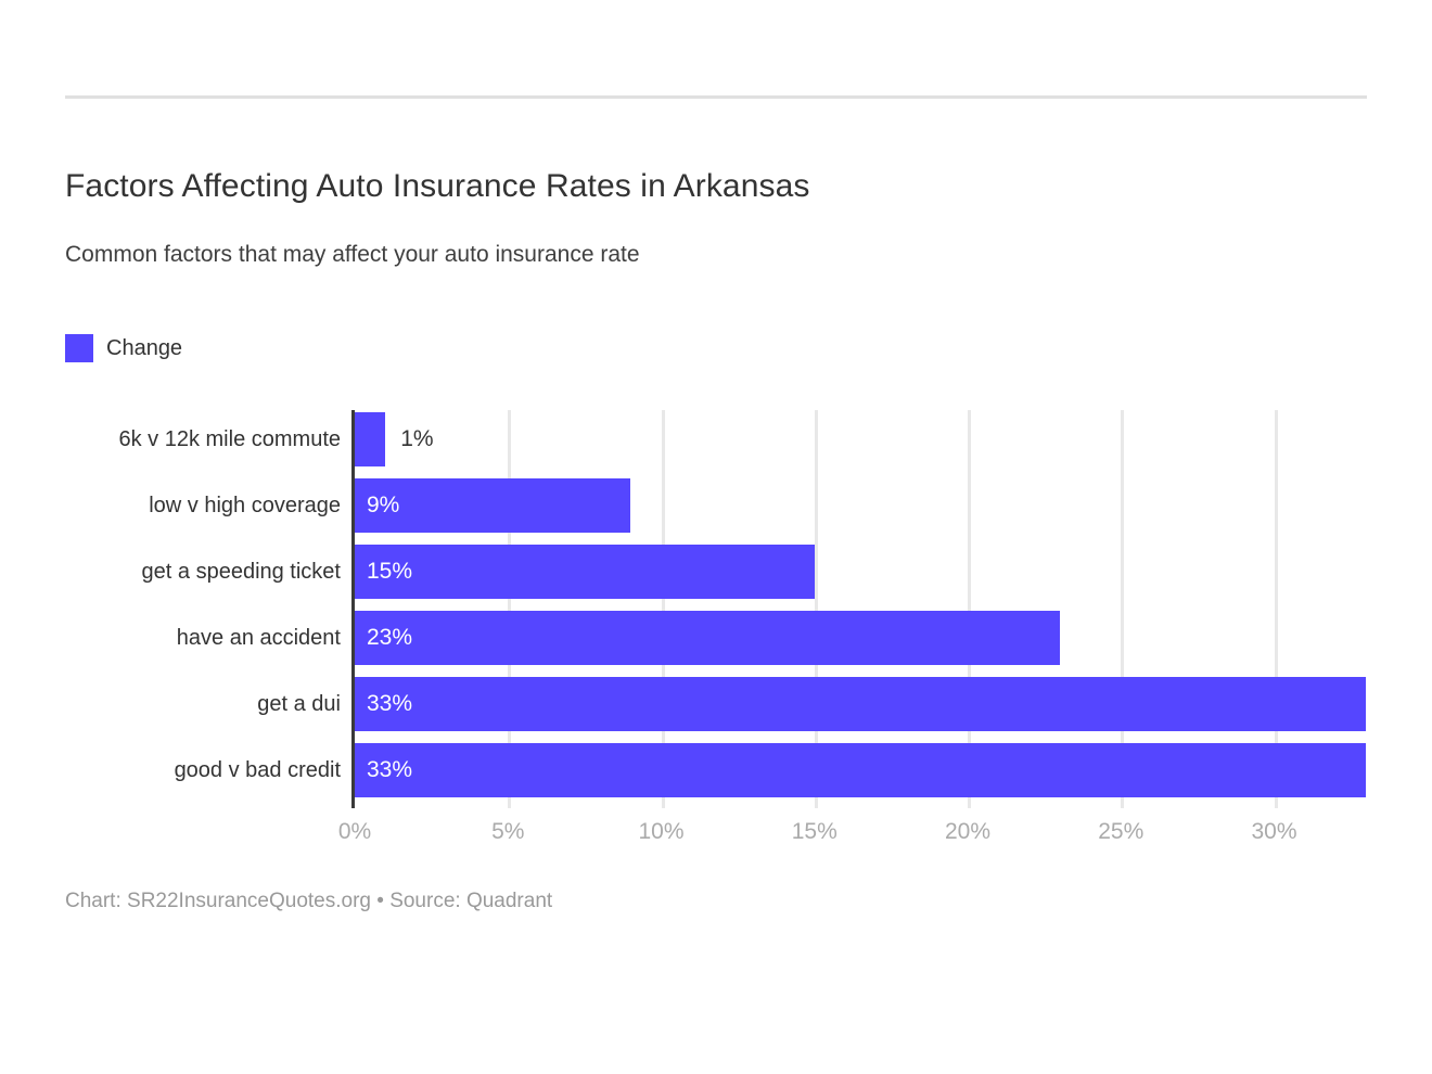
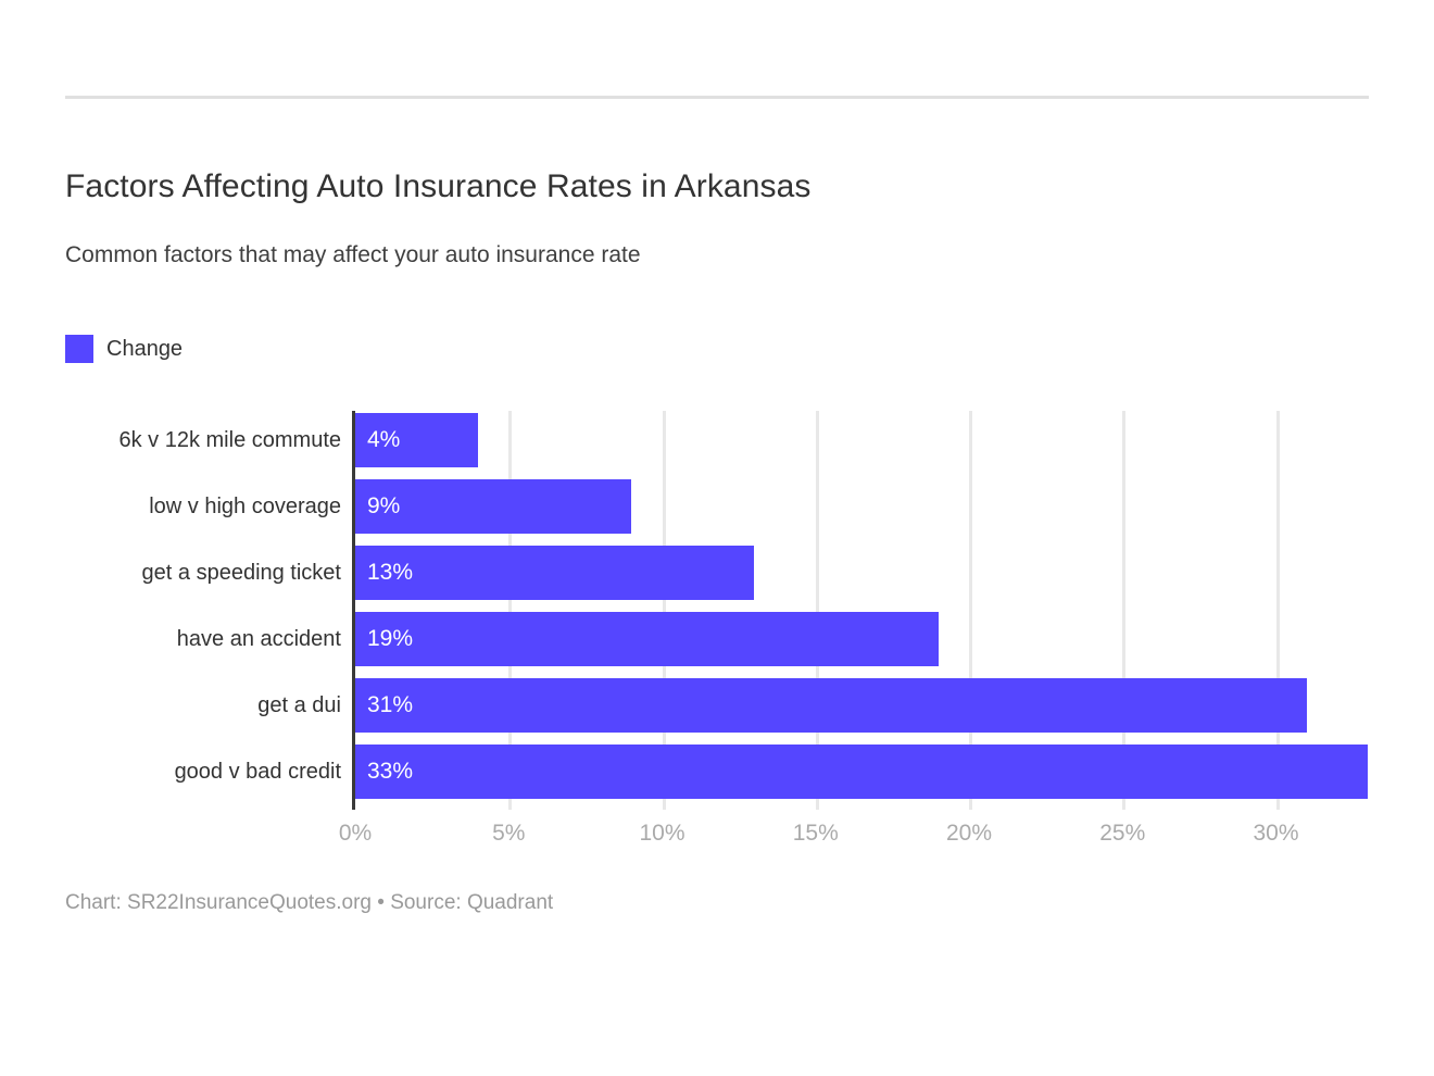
6k v 12k mile commute: 1% -> 4%
get a speeding ticket: 15% -> 13%
have an accident: 23% -> 19%
get a dui: 33% -> 31%
